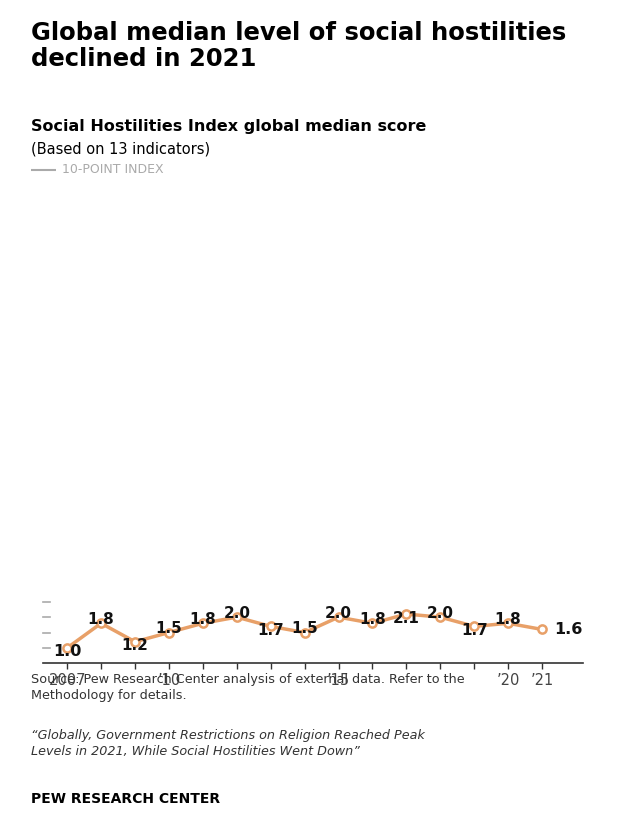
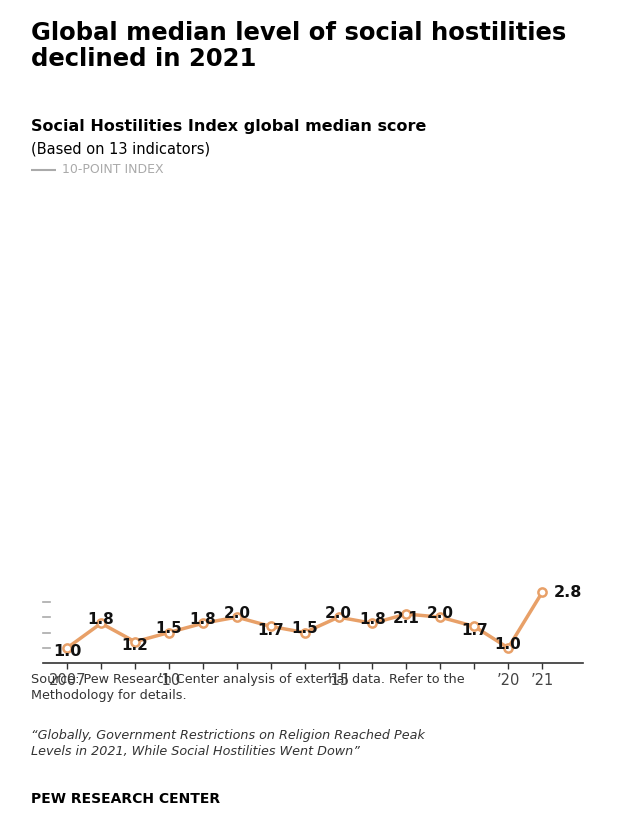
’20: 1.8 -> 1.0
’21: 1.6 -> 2.8
